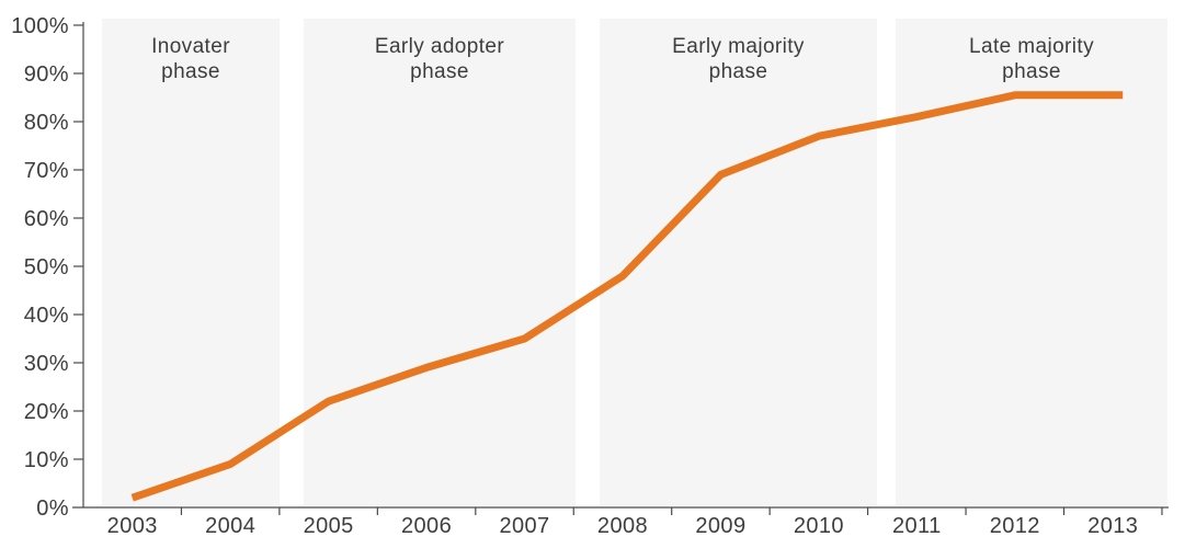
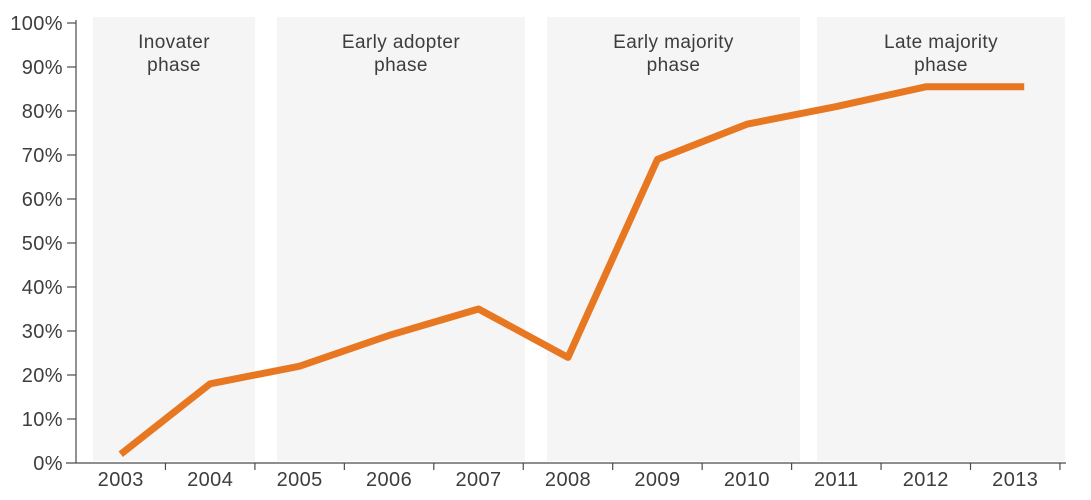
2004: 9% -> 18%
2008: 48% -> 24%
